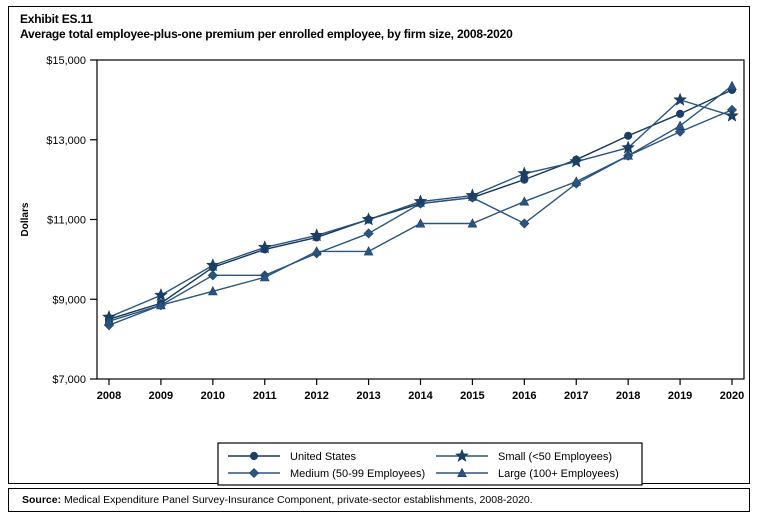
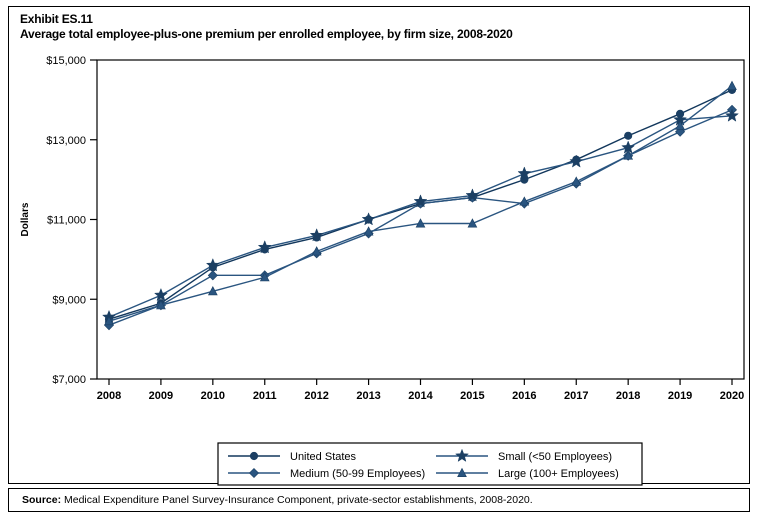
Large (100+ Employees)/2013: $10200 -> $10700
Medium (50-99 Employees)/2016: $10900 -> $11400
Small (<50 Employees)/2019: $14000 -> $13500
